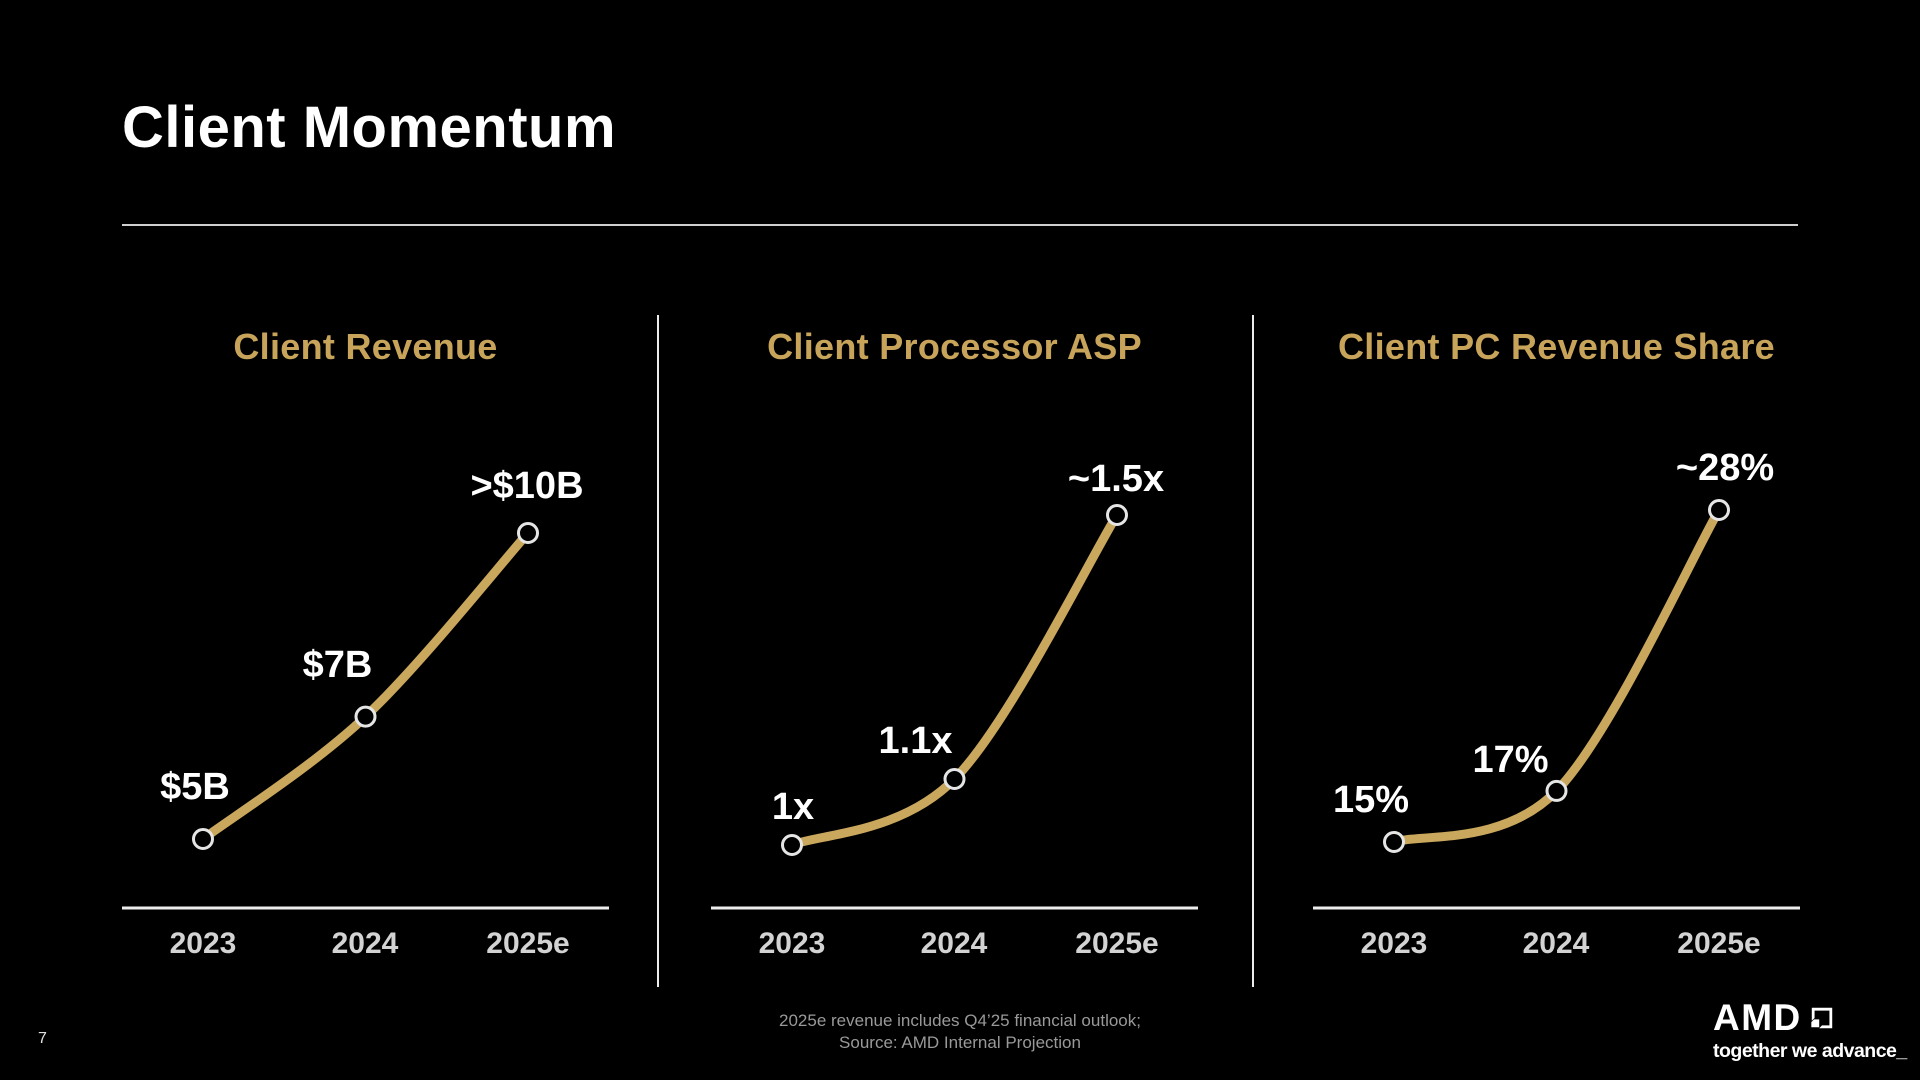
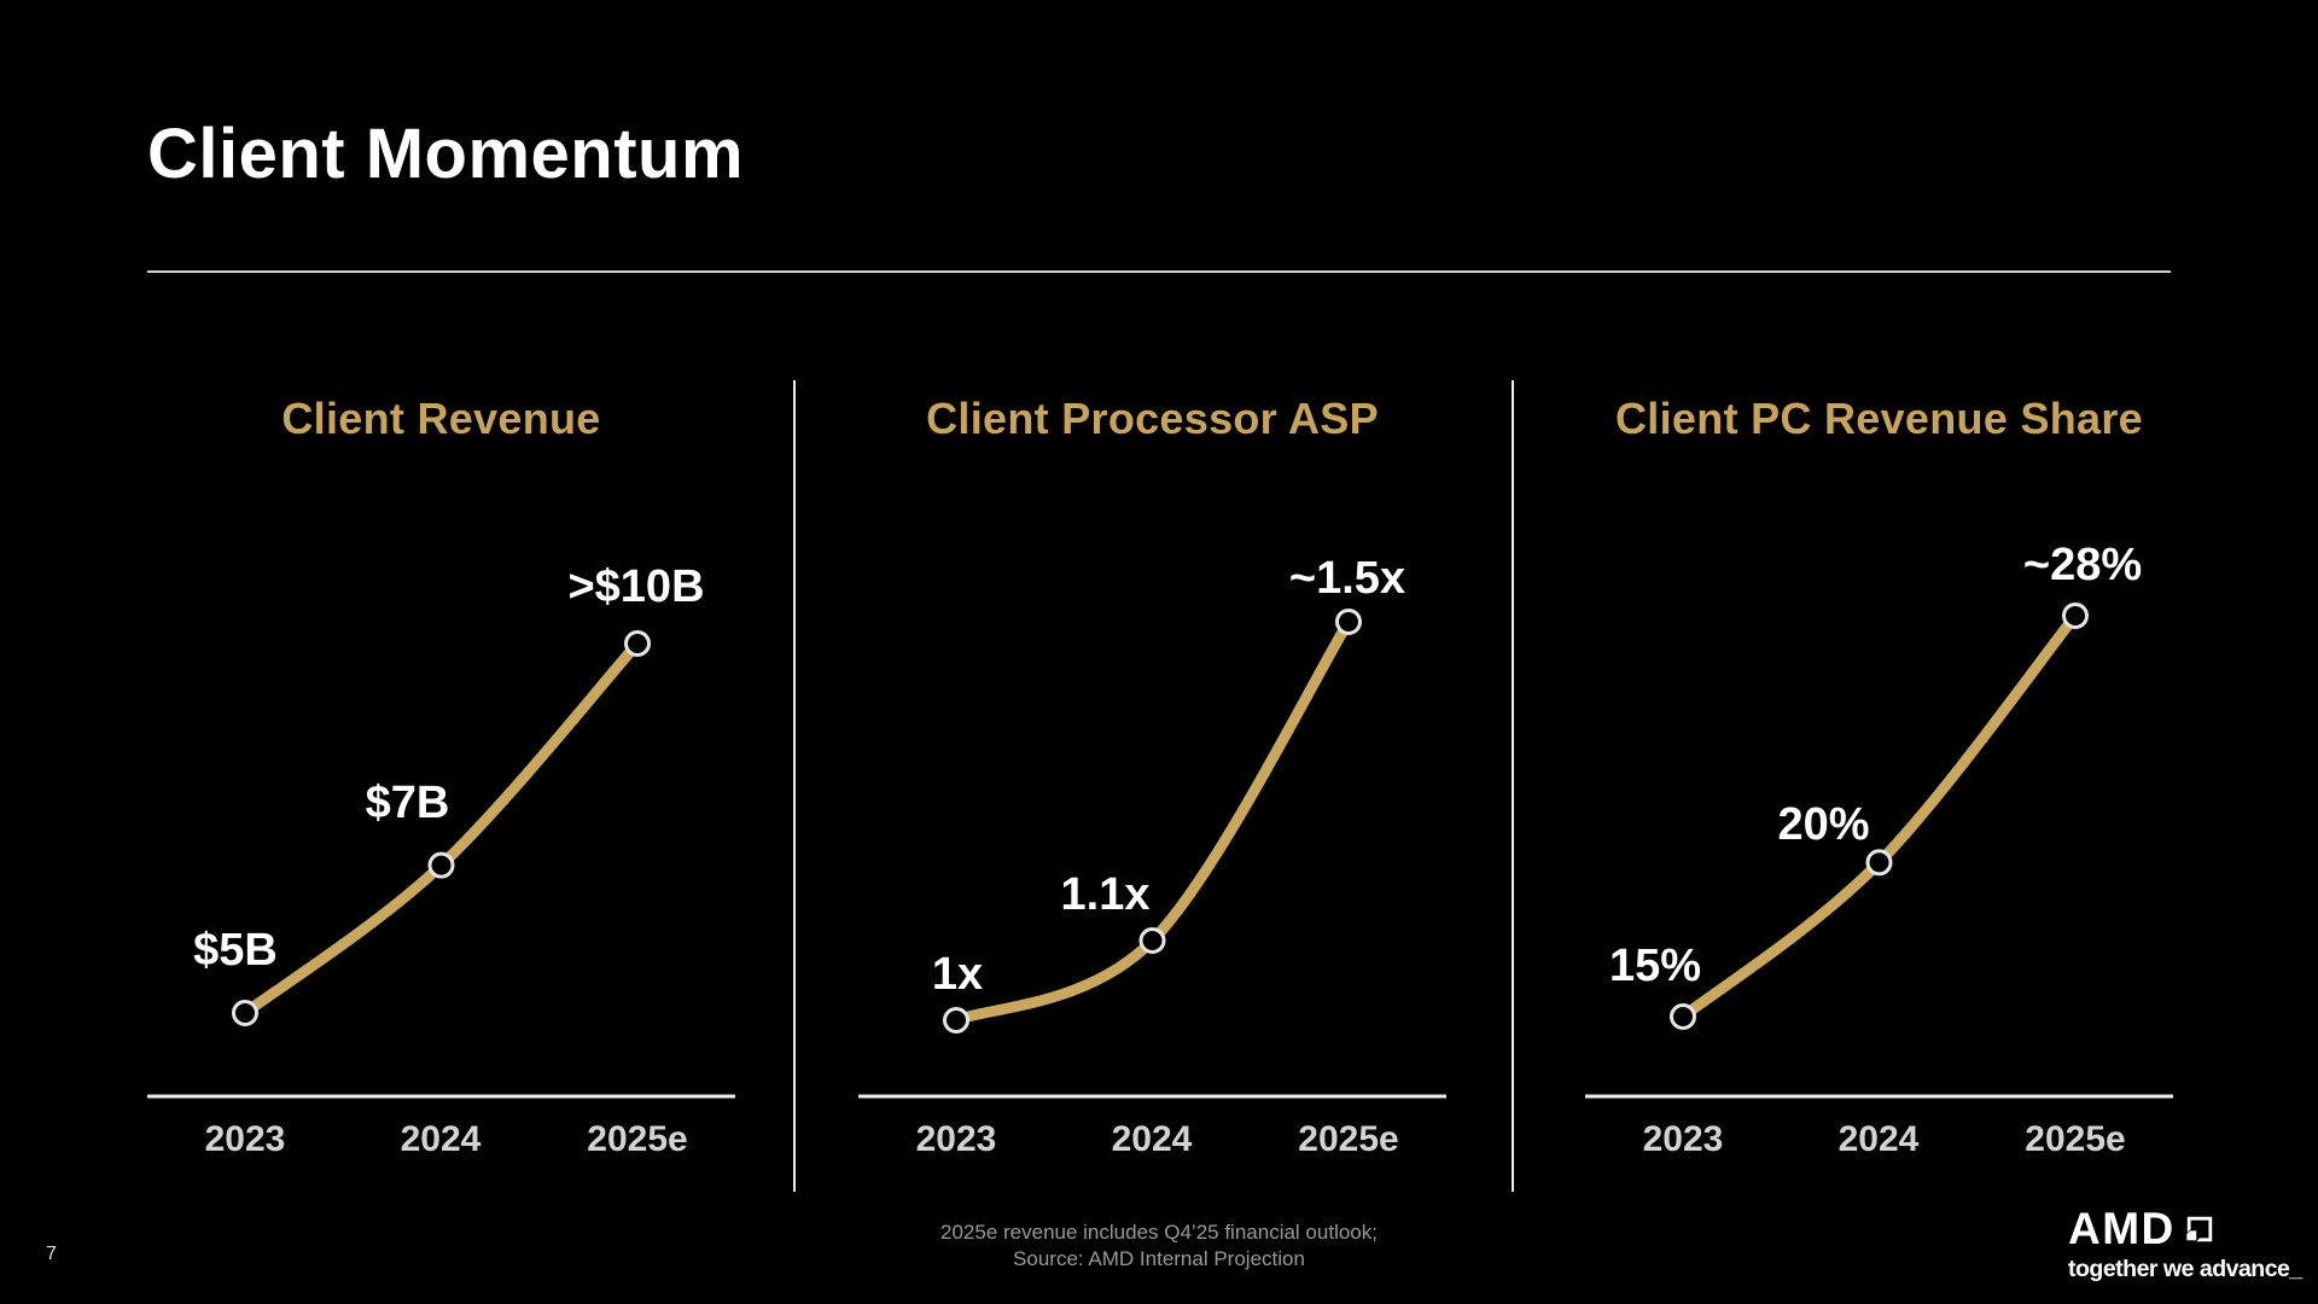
Client PC Revenue Share/2024: 17% -> 20%
